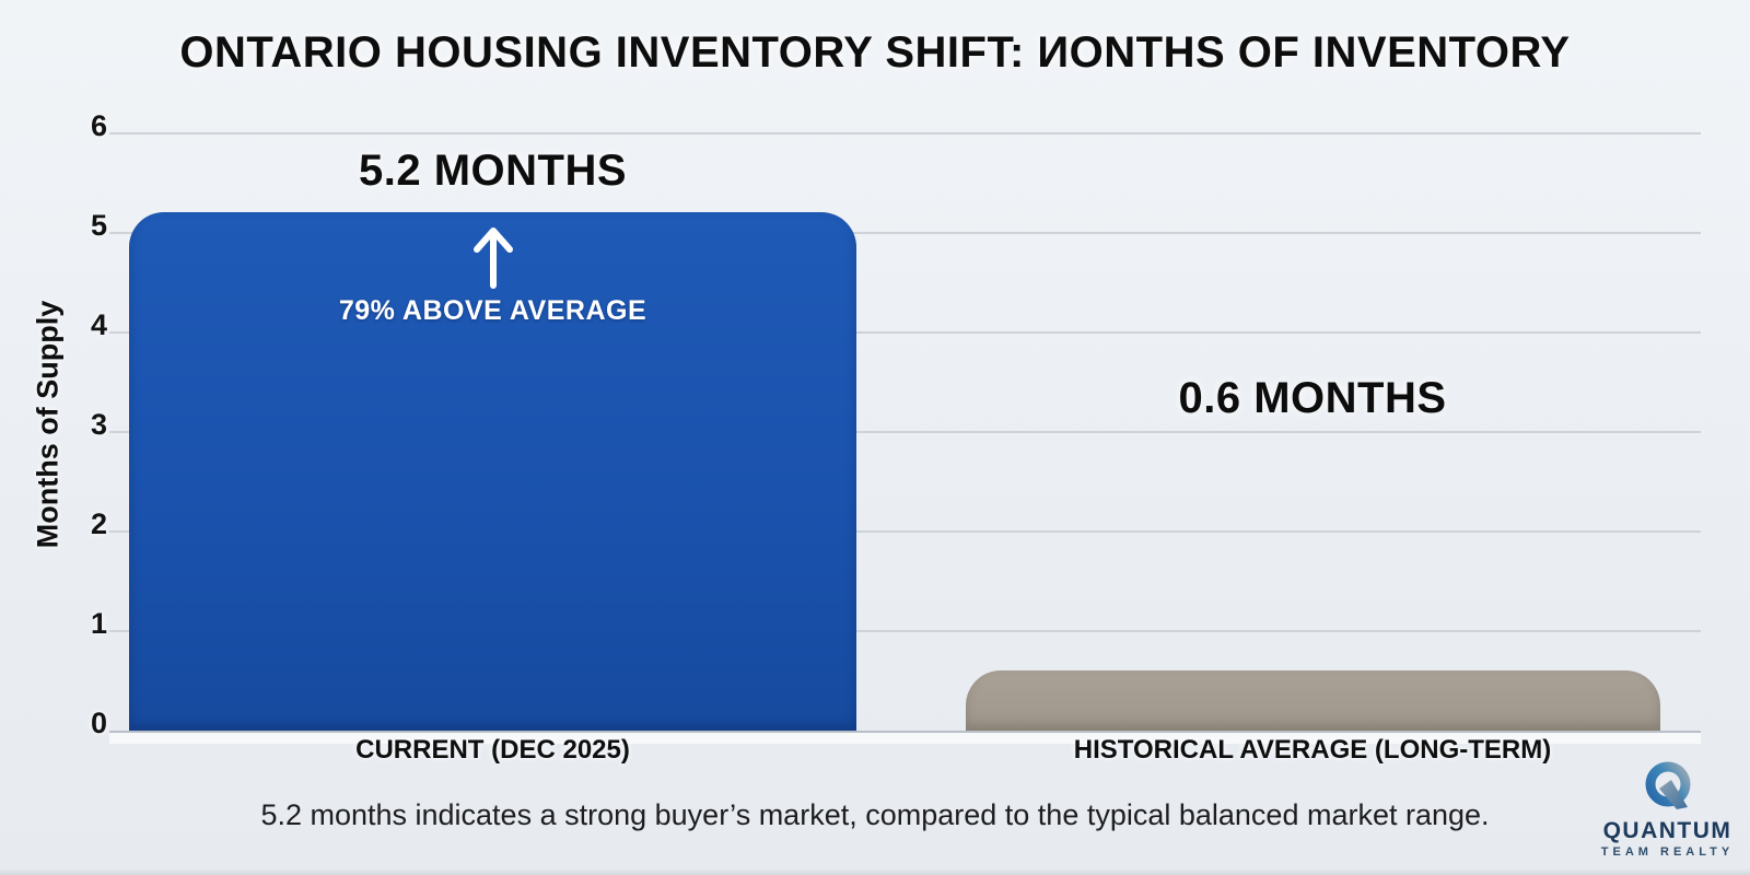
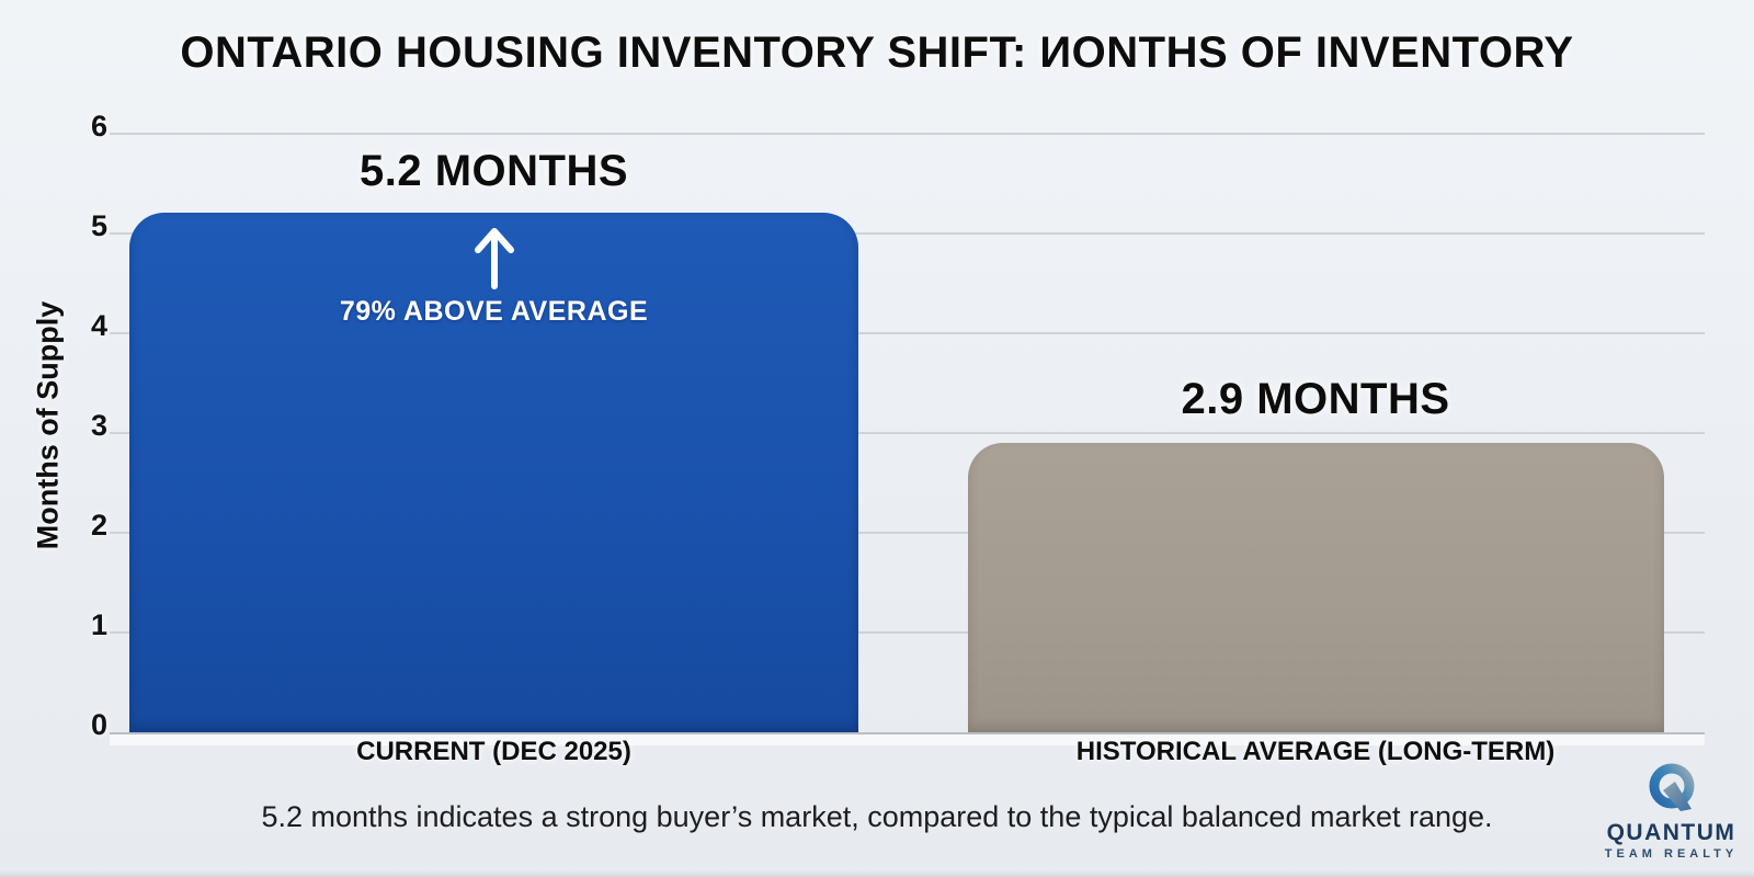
HISTORICAL AVERAGE (LONG-TERM): 0.6 -> 2.9
